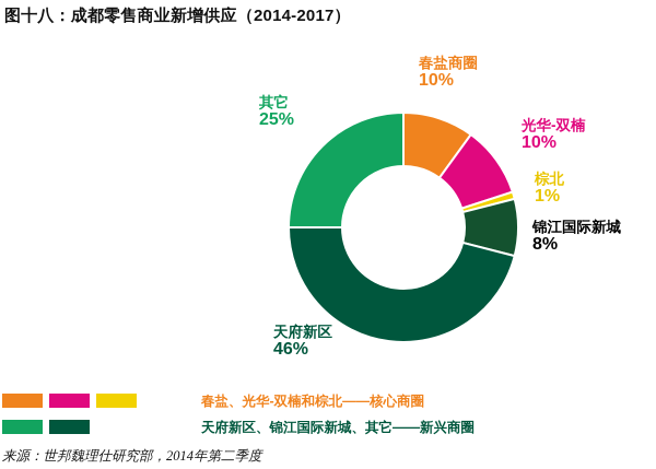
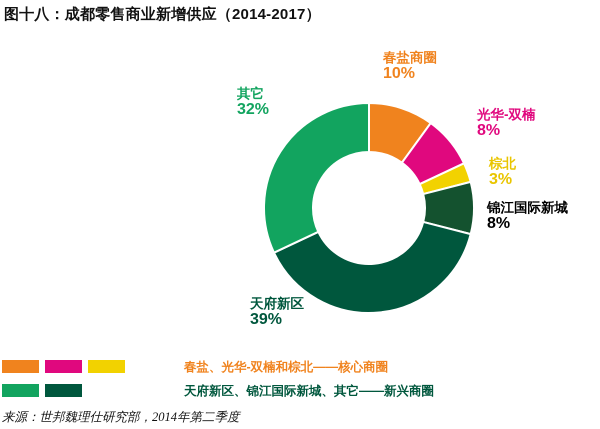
光华-双楠: 10% -> 8%
棕北: 1% -> 3%
天府新区: 46% -> 39%
其它: 25% -> 32%
